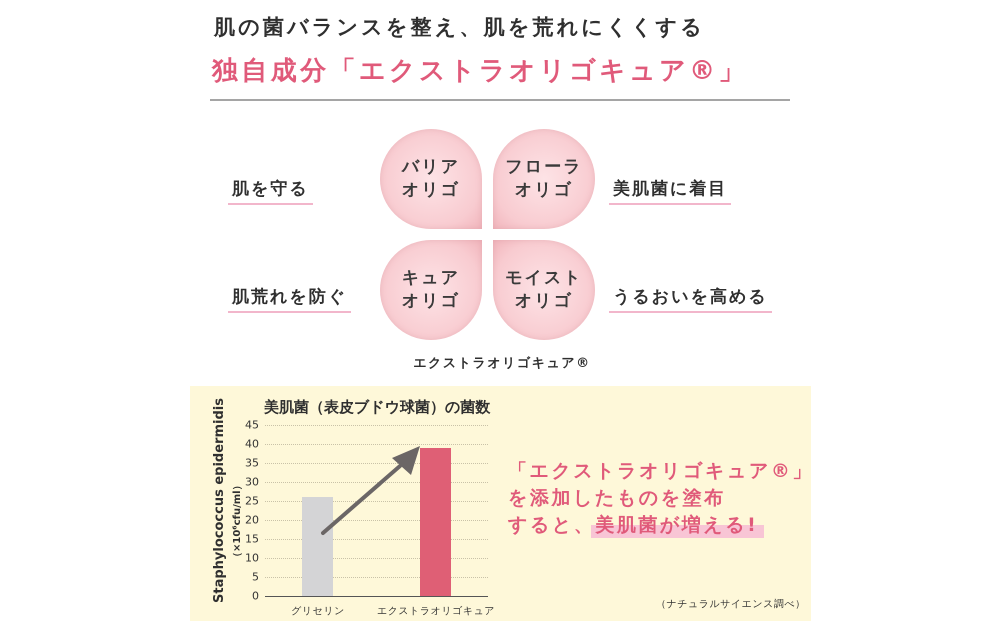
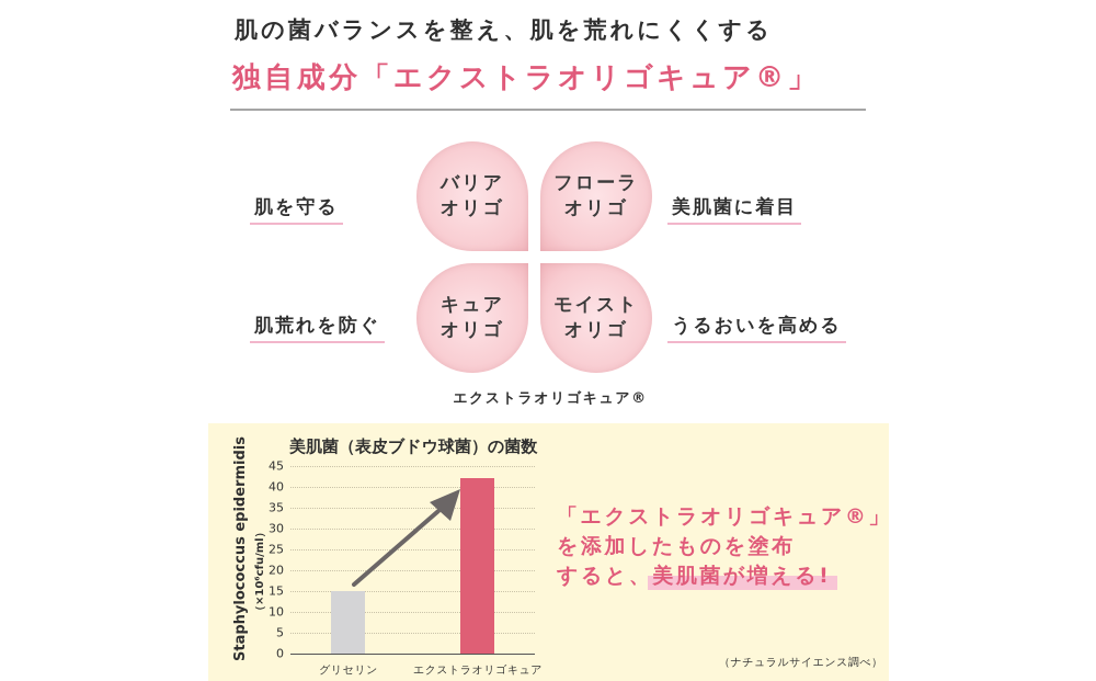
グリセリン: 26 -> 15
エクストラオリゴキュア: 39 -> 42
